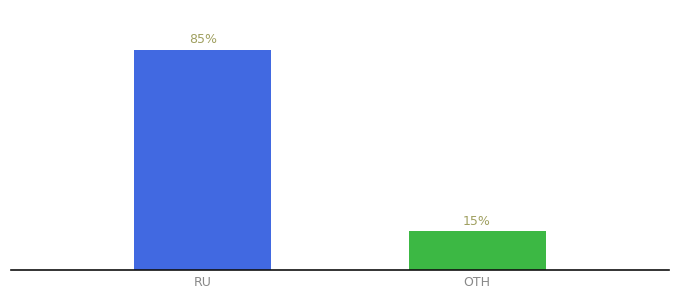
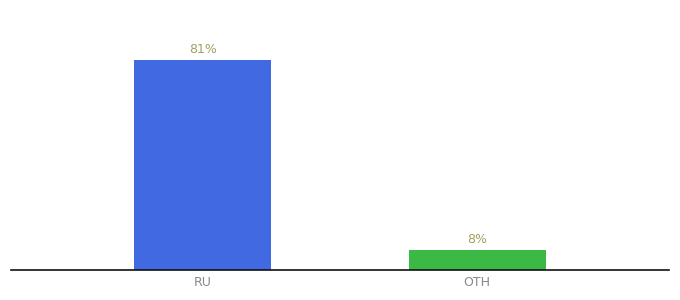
RU: 85% -> 81%
OTH: 15% -> 8%
